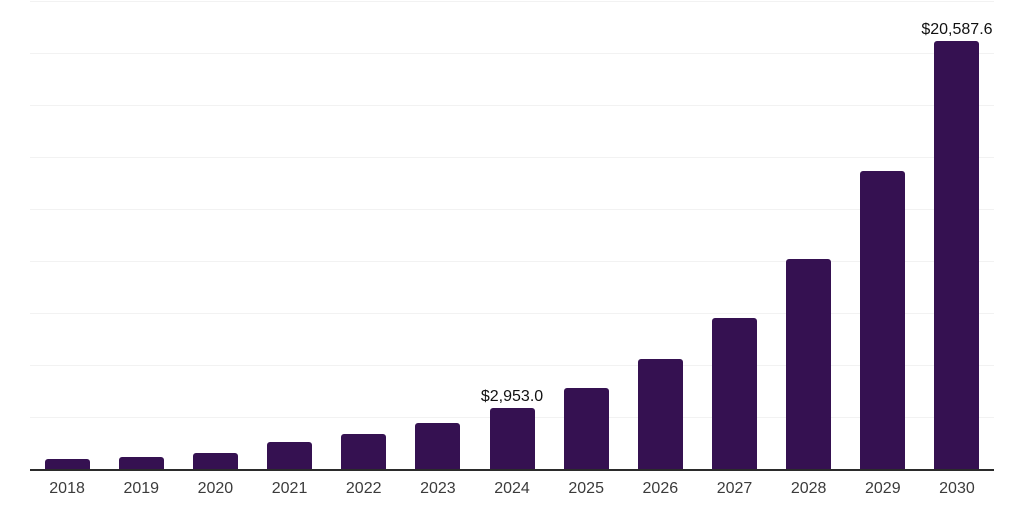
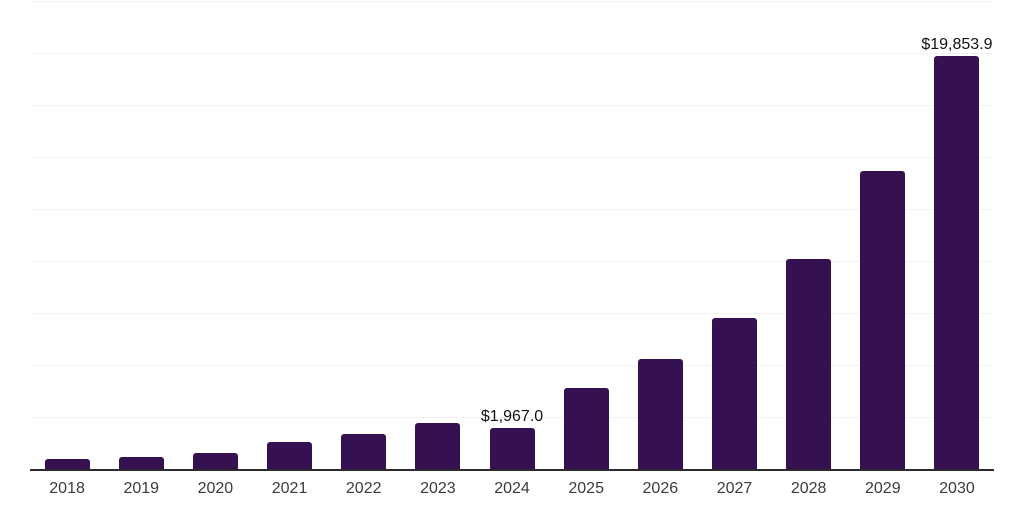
2024: $2,953.0 -> $1,967.0
2030: $20,587.6 -> $19,853.9
